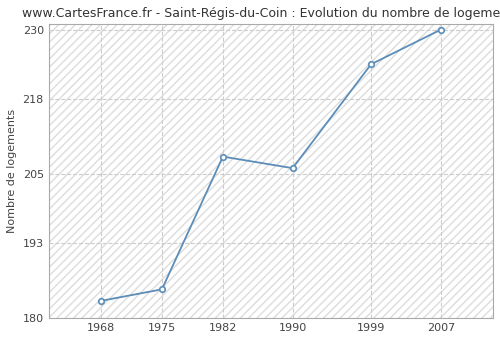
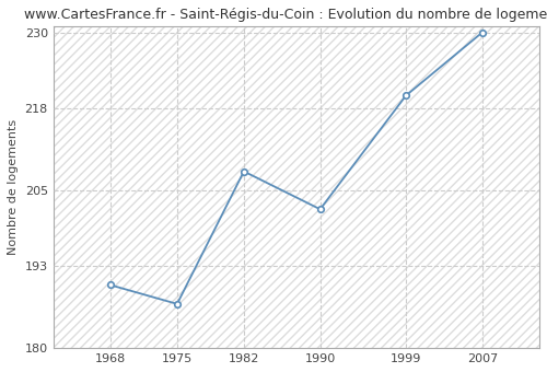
1968: 183 -> 190
1975: 185 -> 187
1990: 206 -> 202
1999: 224 -> 220
